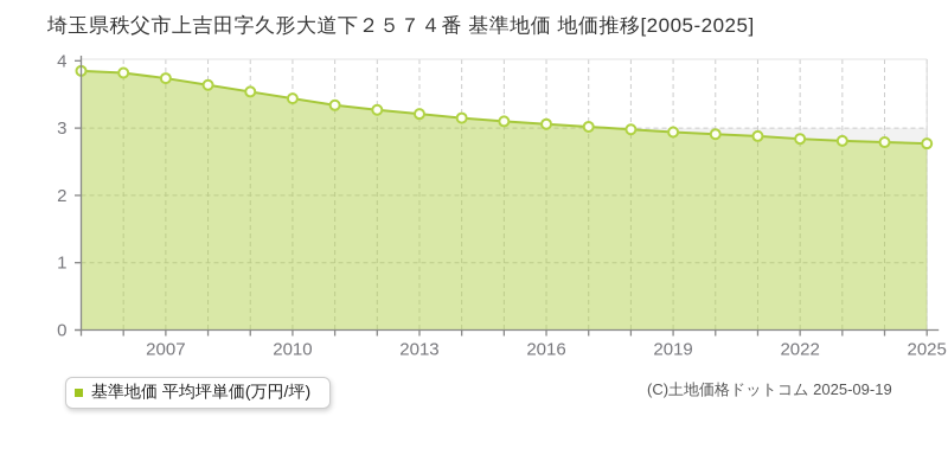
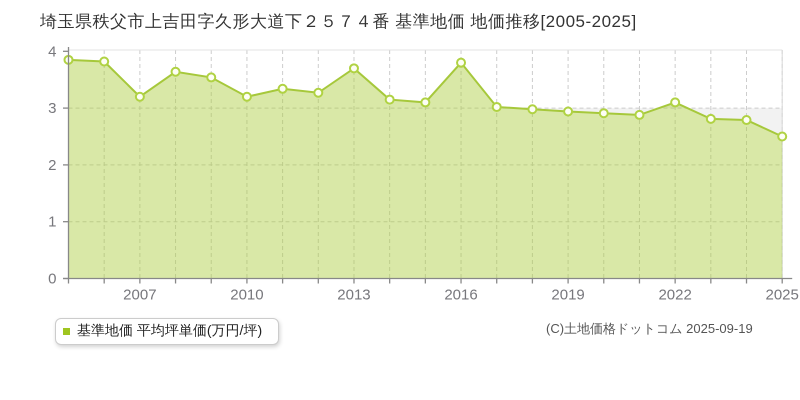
2007: 3.7 -> 3.2
2010: 3.4 -> 3.2
2013: 3.2 -> 3.7
2016: 3.1 -> 3.8
2022: 2.8 -> 3.1
2025: 2.8 -> 2.5
